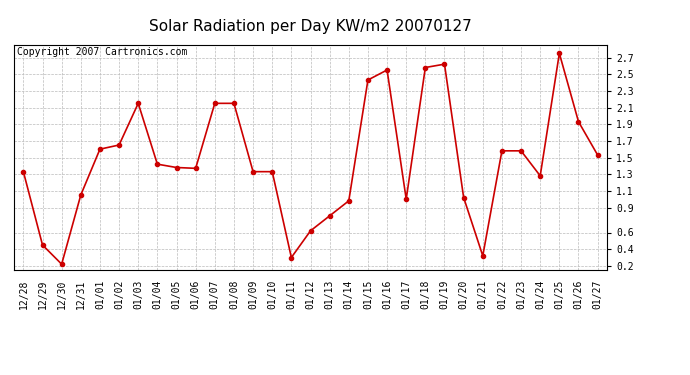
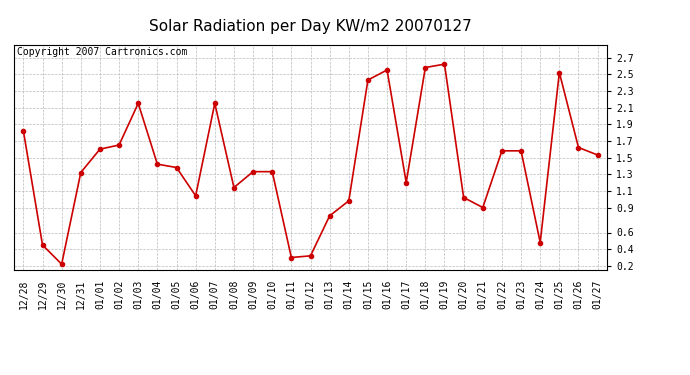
12/28: 1.33 -> 1.82
12/31: 1.05 -> 1.32
01/06: 1.37 -> 1.04
01/08: 2.15 -> 1.14
01/12: 0.62 -> 0.32
01/17: 1.00 -> 1.20
01/21: 0.32 -> 0.90
01/24: 1.28 -> 0.48
01/25: 2.75 -> 2.52
01/26: 1.93 -> 1.62
